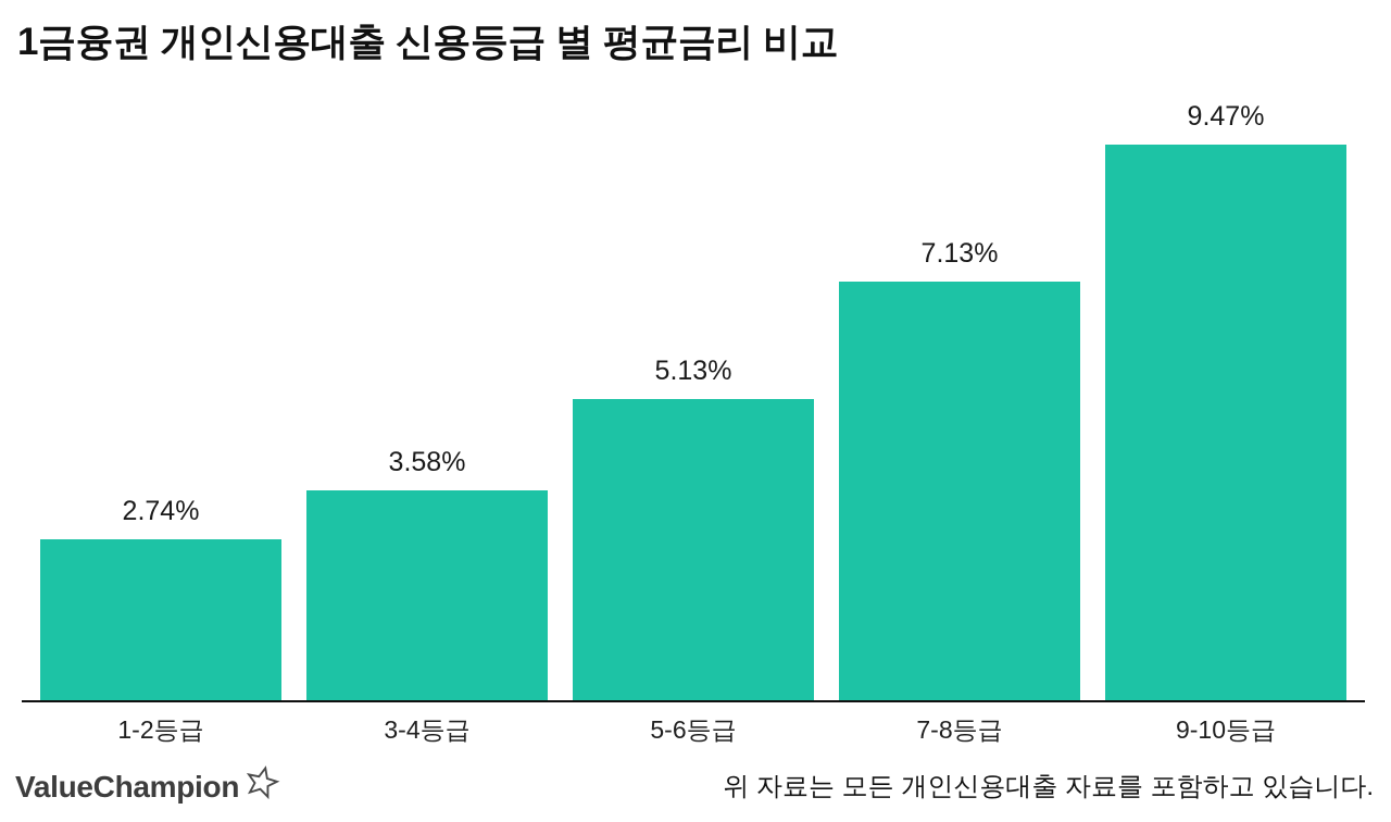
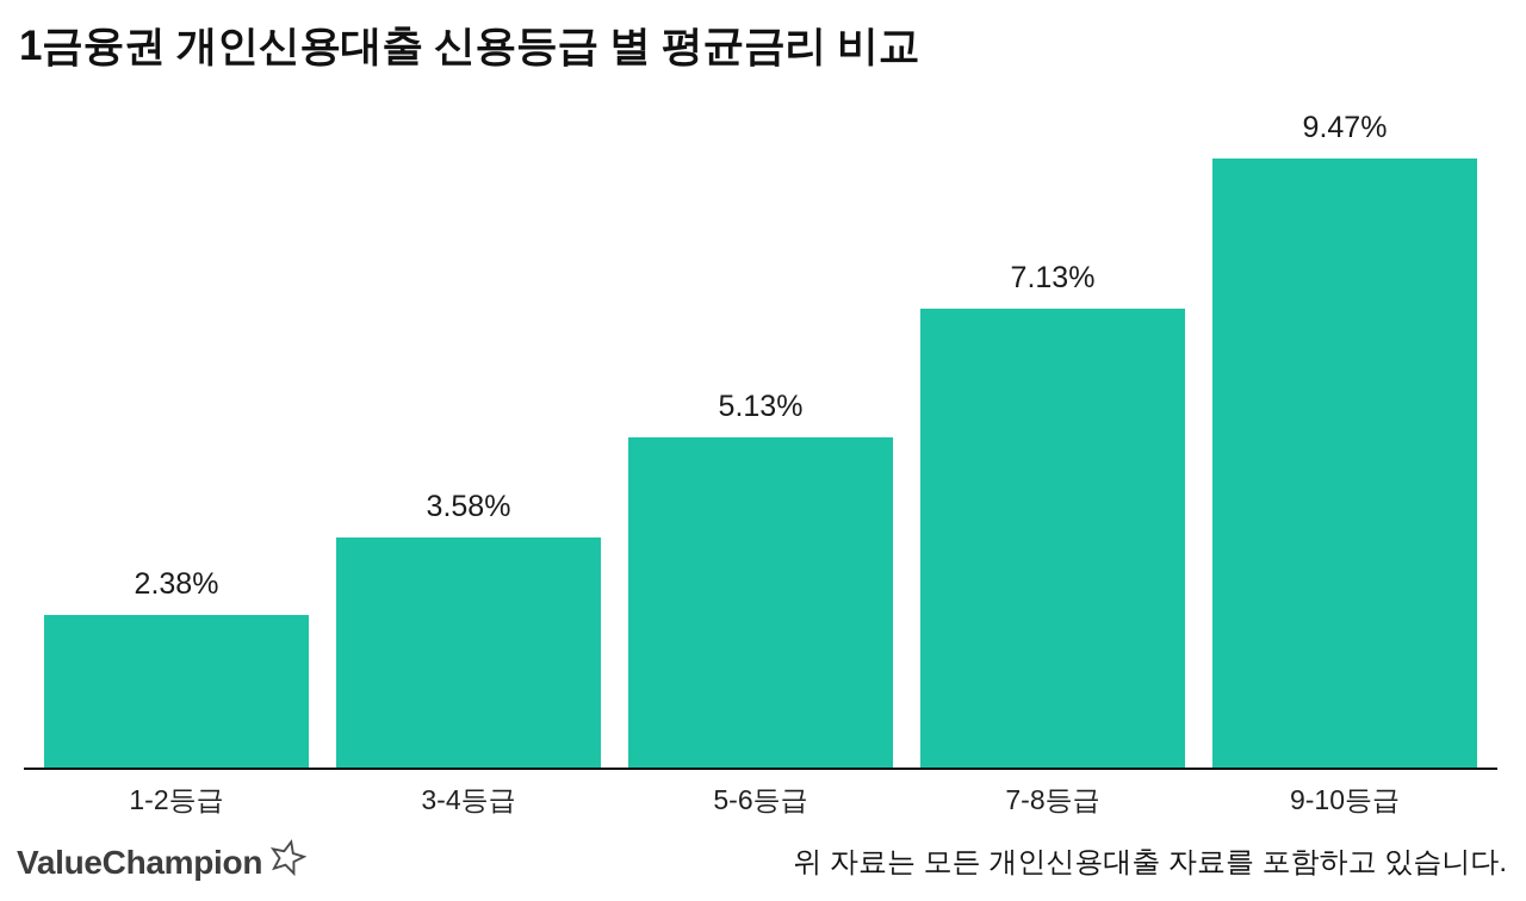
1-2등급: 2.74% -> 2.38%
